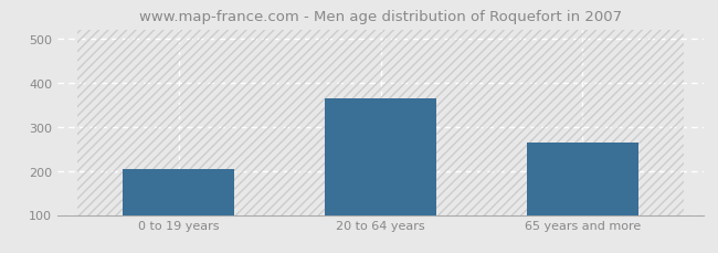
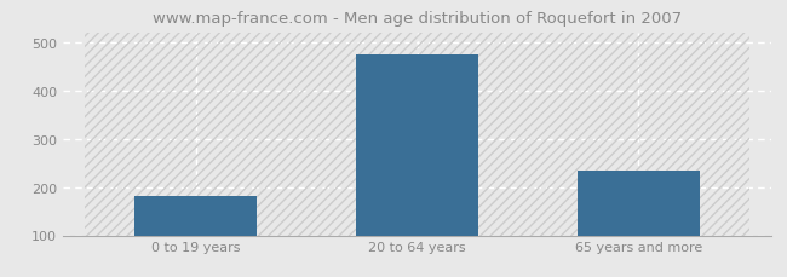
0 to 19 years: 205 -> 182
20 to 64 years: 365 -> 474
65 years and more: 265 -> 234
